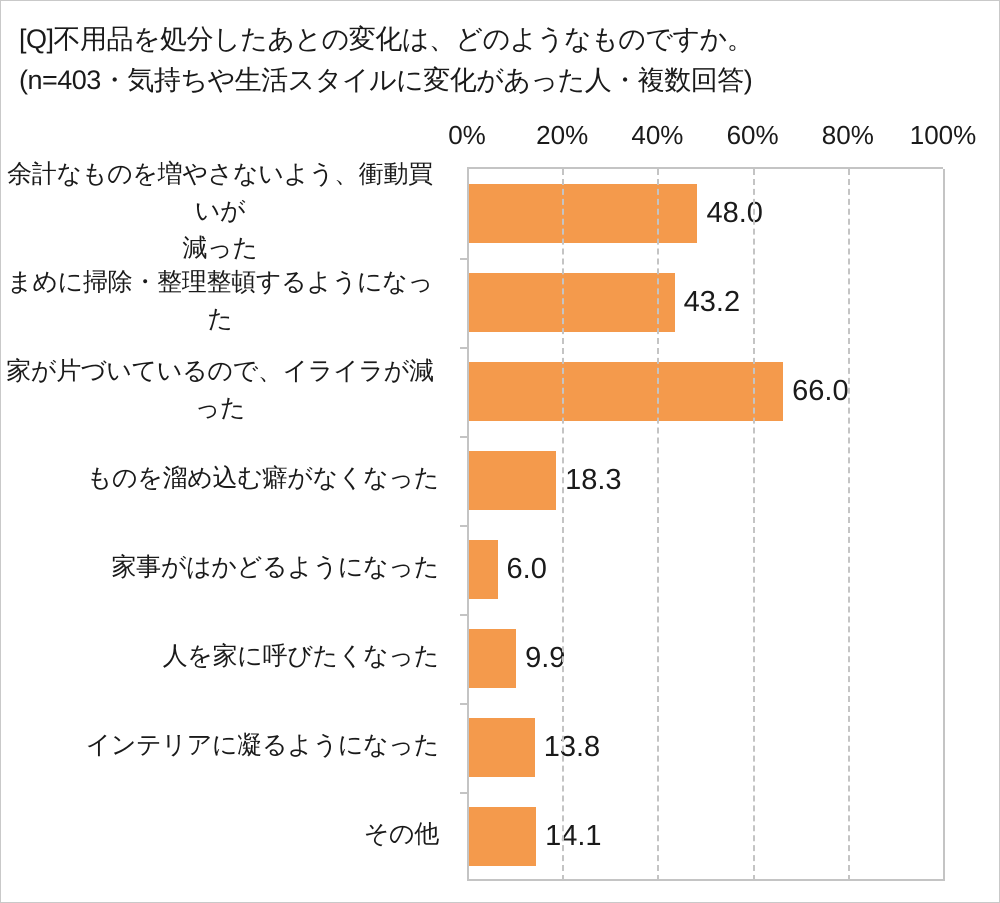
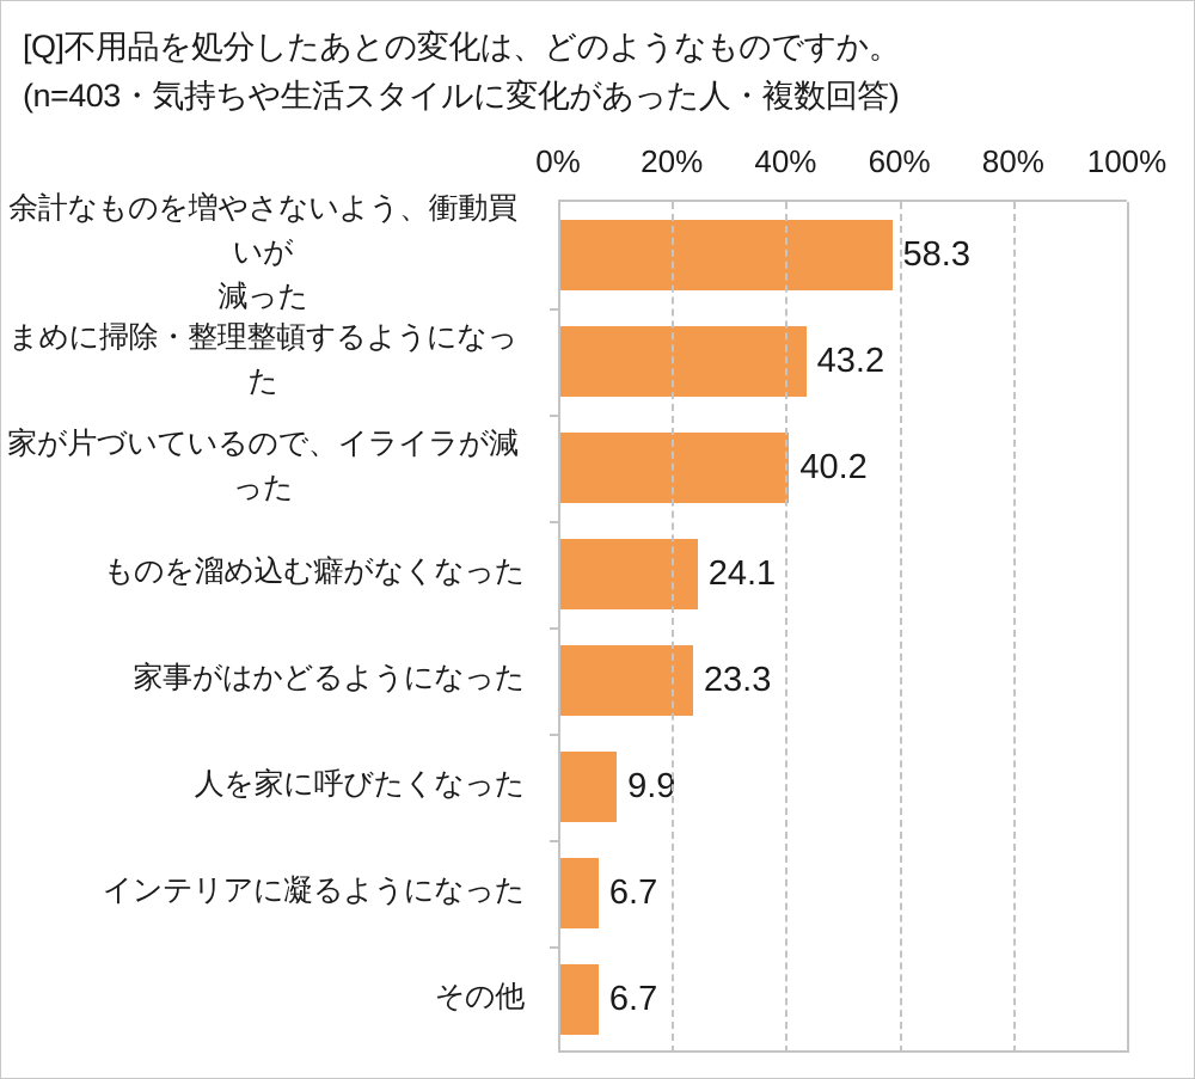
余計なものを増やさないよう、衝動買いが減った: 48.0 -> 58.3
家が片づいているので、イライラが減った: 66.0 -> 40.2
ものを溜め込む癖がなくなった: 18.3 -> 24.1
家事がはかどるようになった: 6.0 -> 23.3
インテリアに凝るようになった: 13.8 -> 6.7
その他: 14.1 -> 6.7
